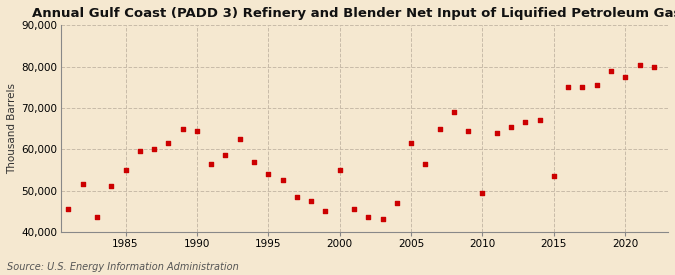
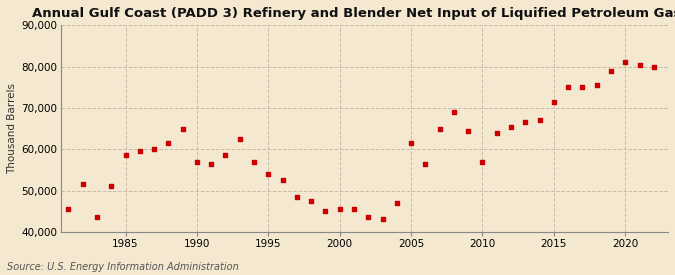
1985: 55,000 -> 58,500
1990: 64,500 -> 57,000
2000: 55,000 -> 45,500
2010: 49,500 -> 57,000
2015: 53,500 -> 71,500
2020: 77,500 -> 81,000
